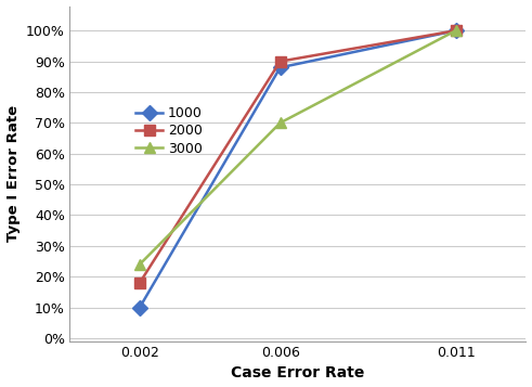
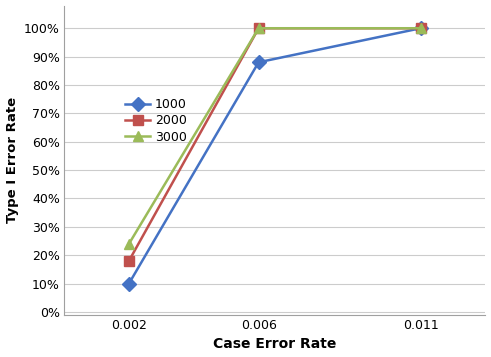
2000/0.006: 90% -> 100%
3000/0.006: 70% -> 100%
